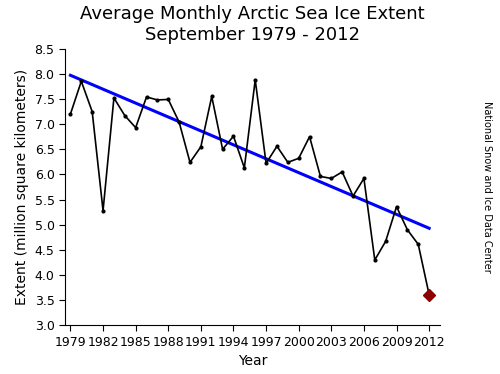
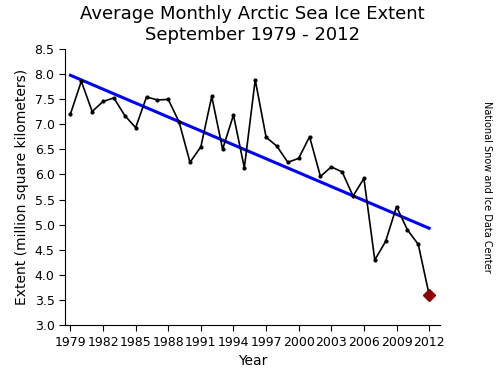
1982: 5.28 -> 7.45
1994: 6.76 -> 7.18
1997: 6.22 -> 6.74
2003: 5.92 -> 6.15
